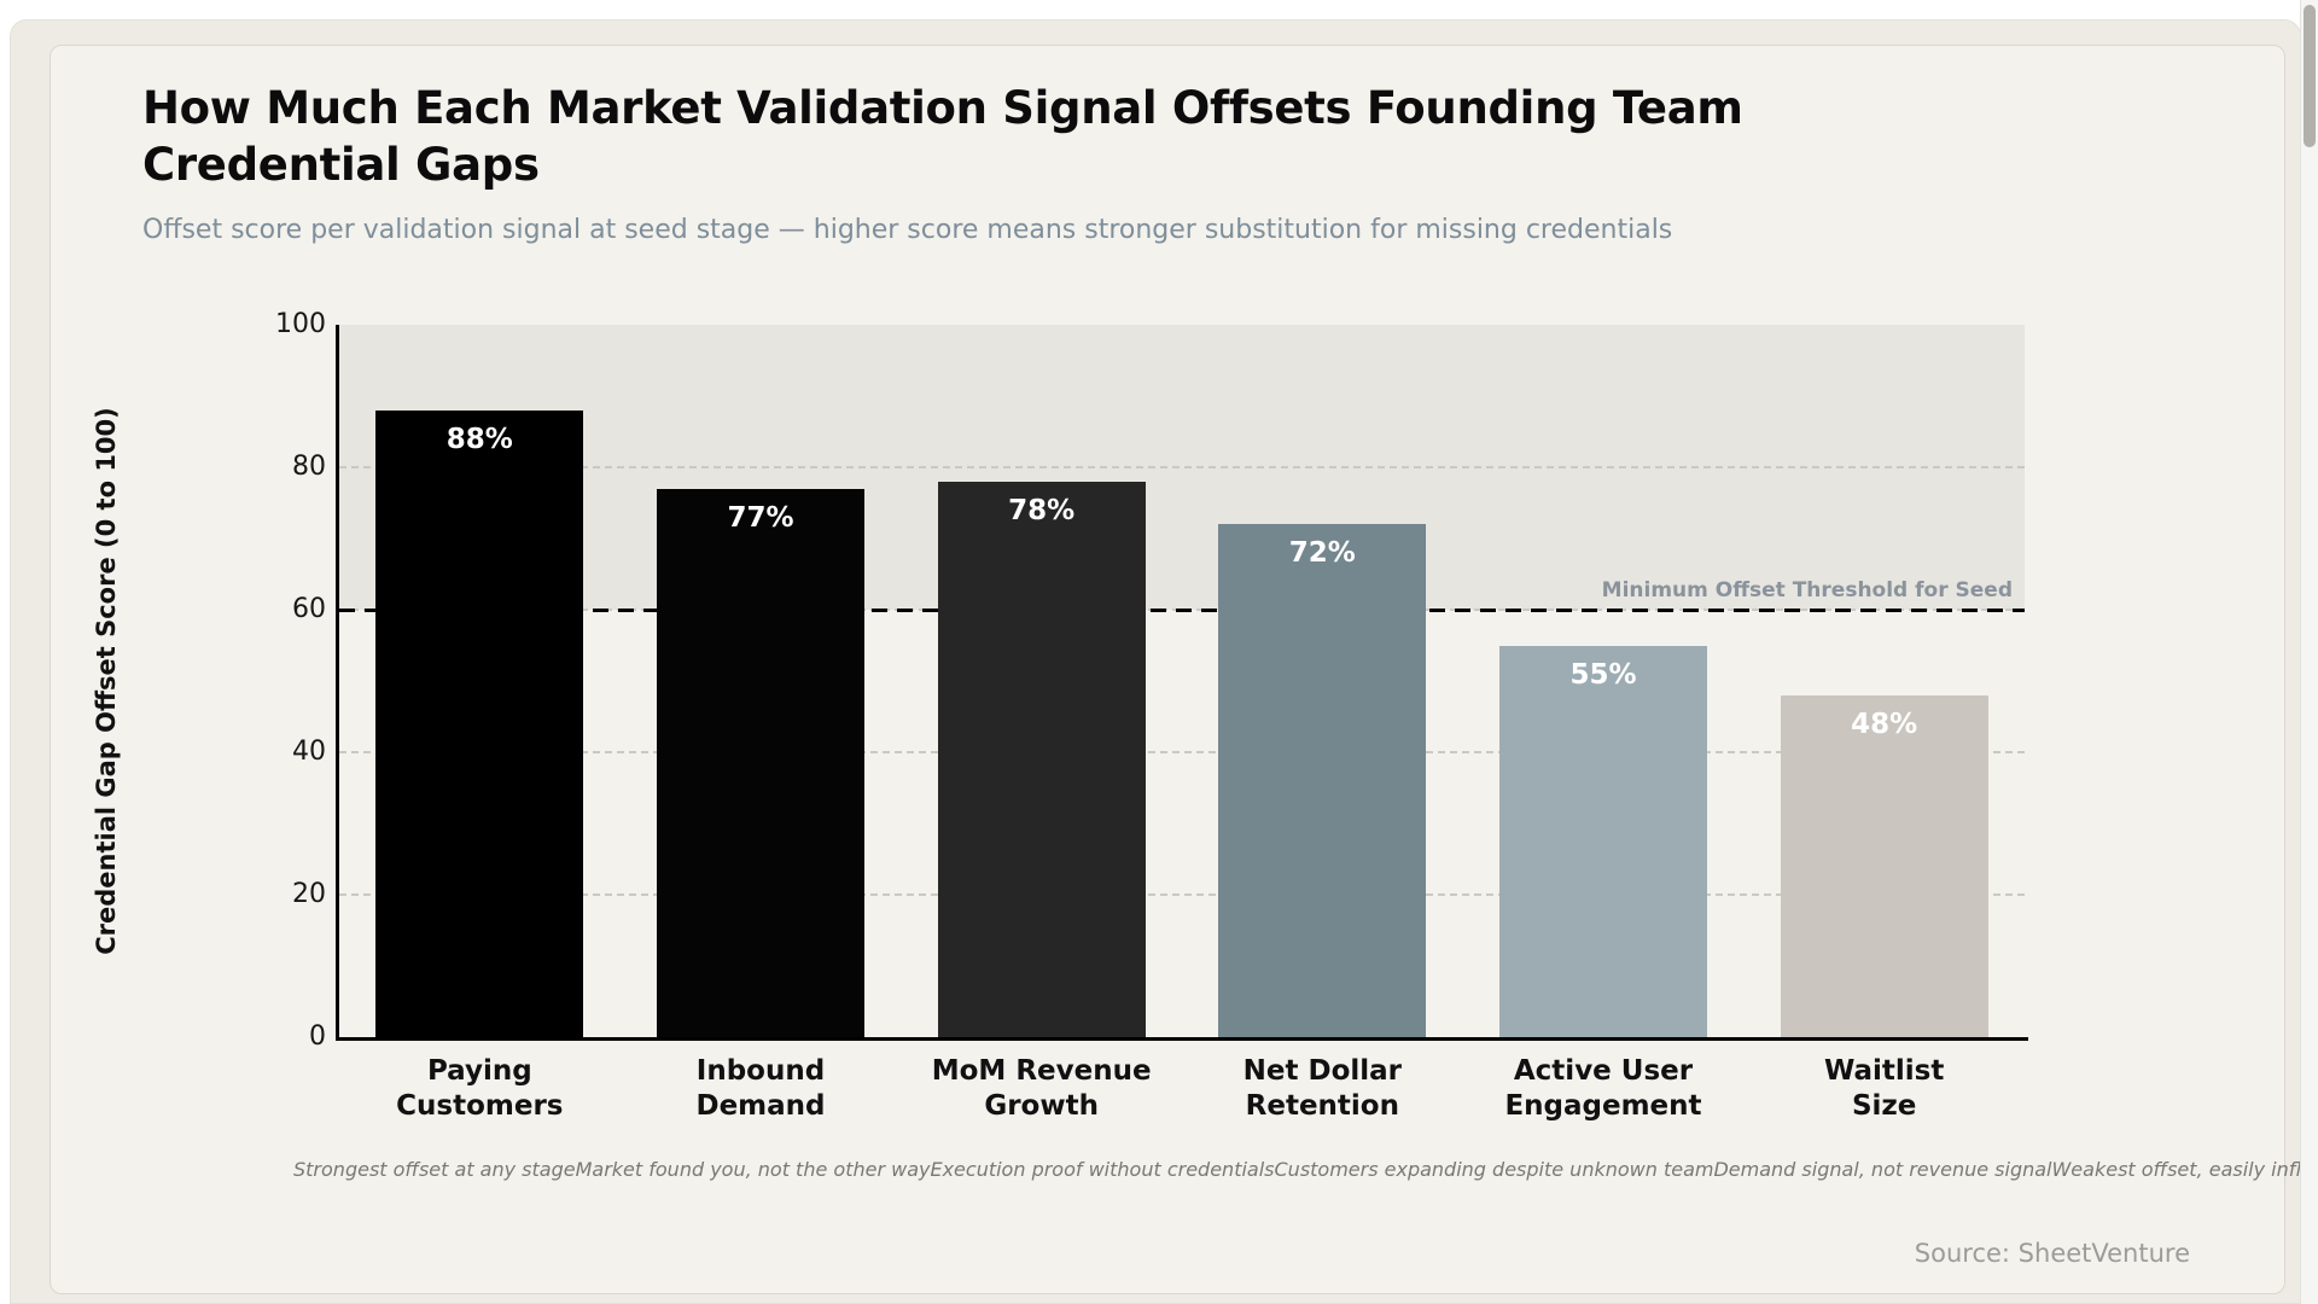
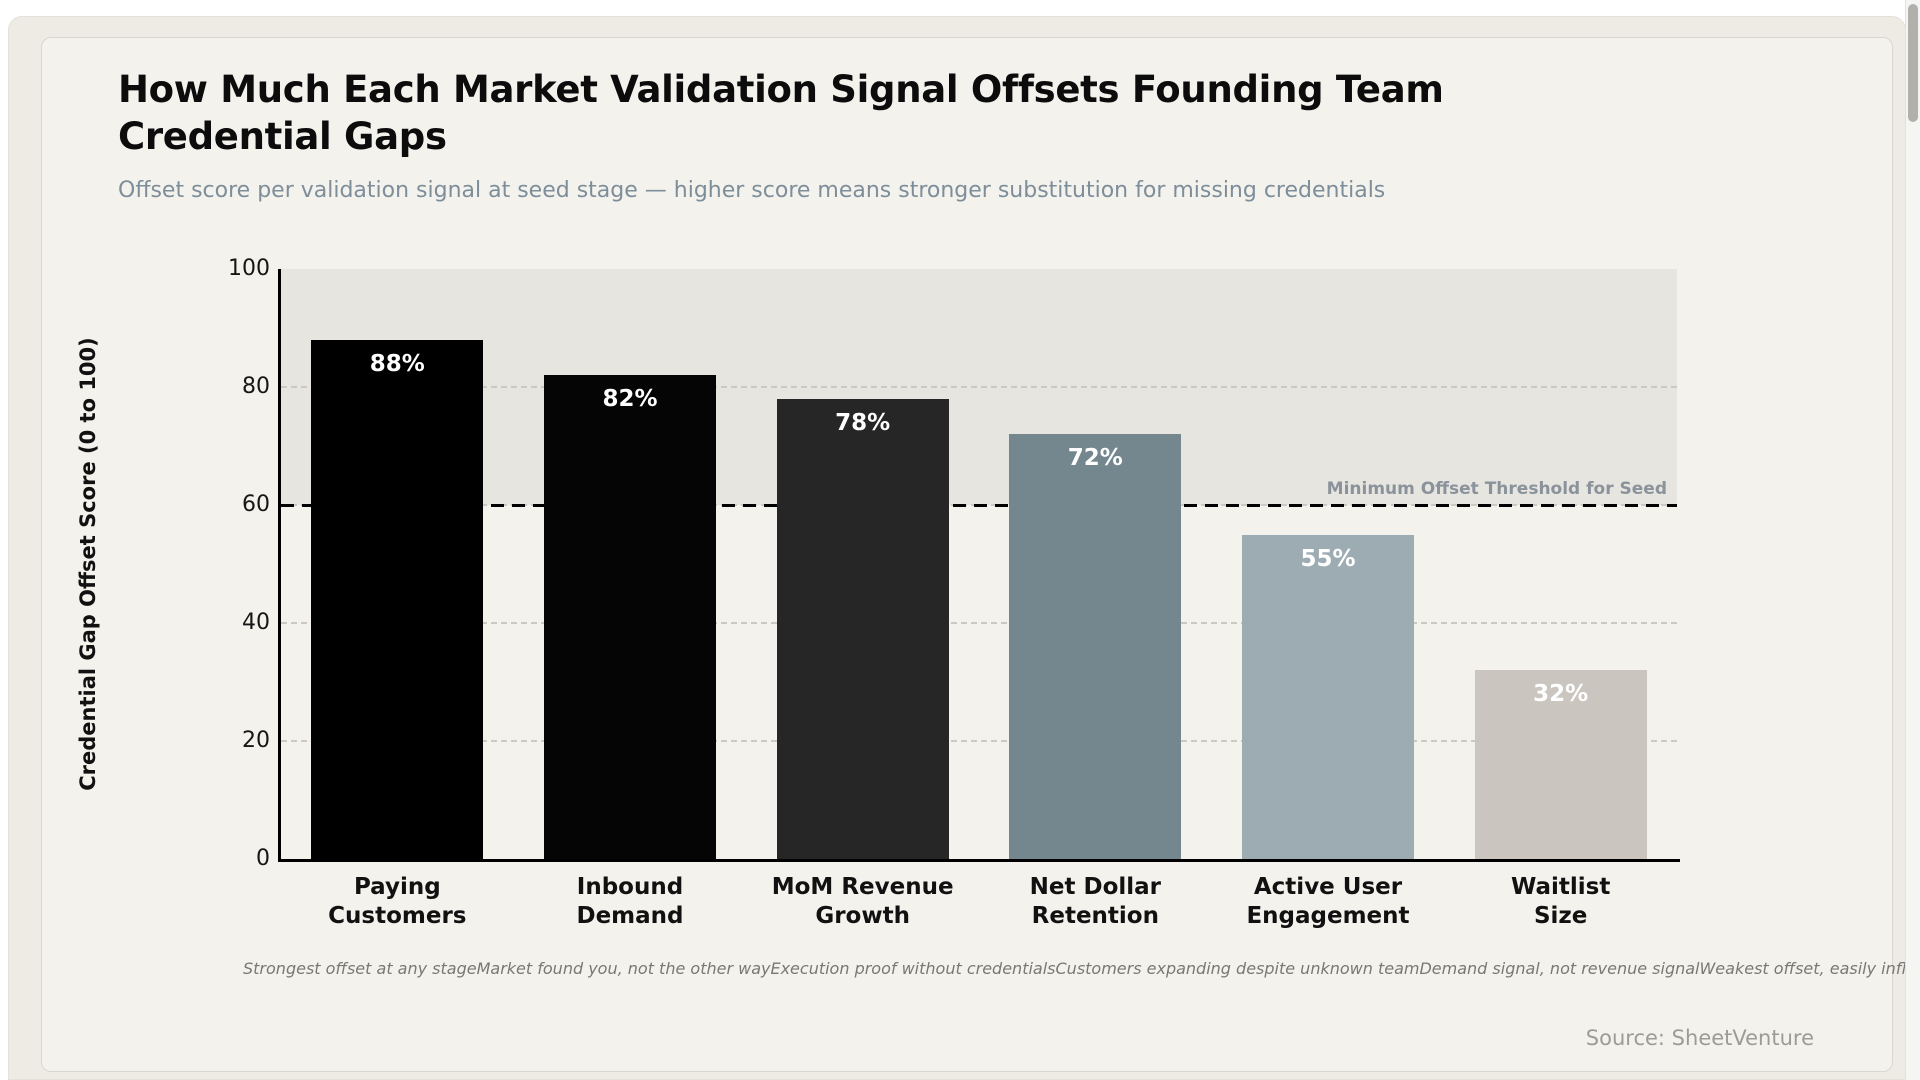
Inbound Demand: 77% -> 82%
Waitlist Size: 48% -> 32%
